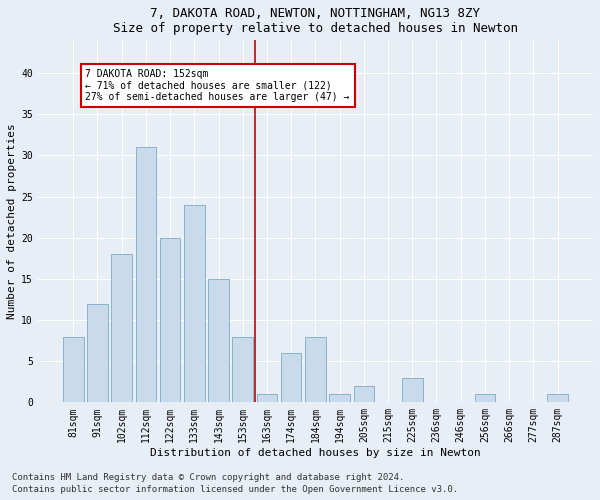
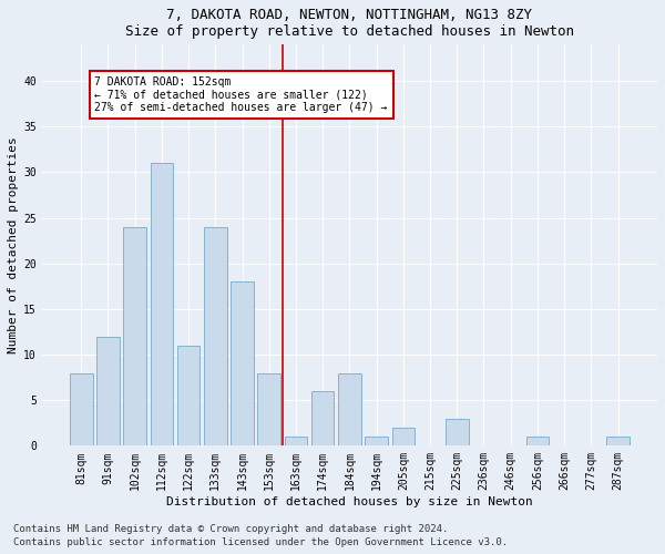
102sqm: 18 -> 24
122sqm: 20 -> 11
143sqm: 15 -> 18
